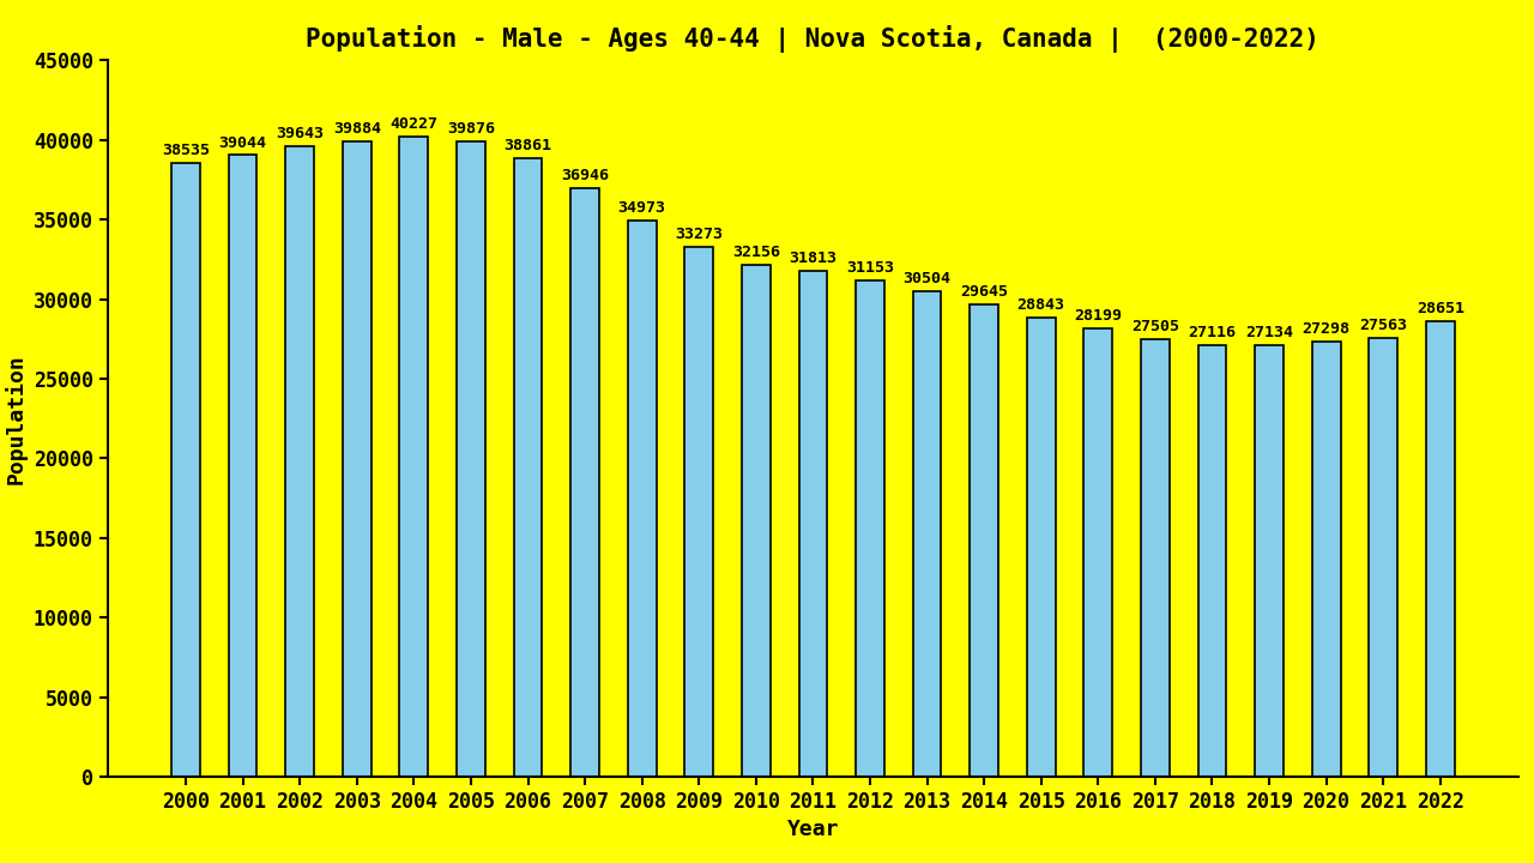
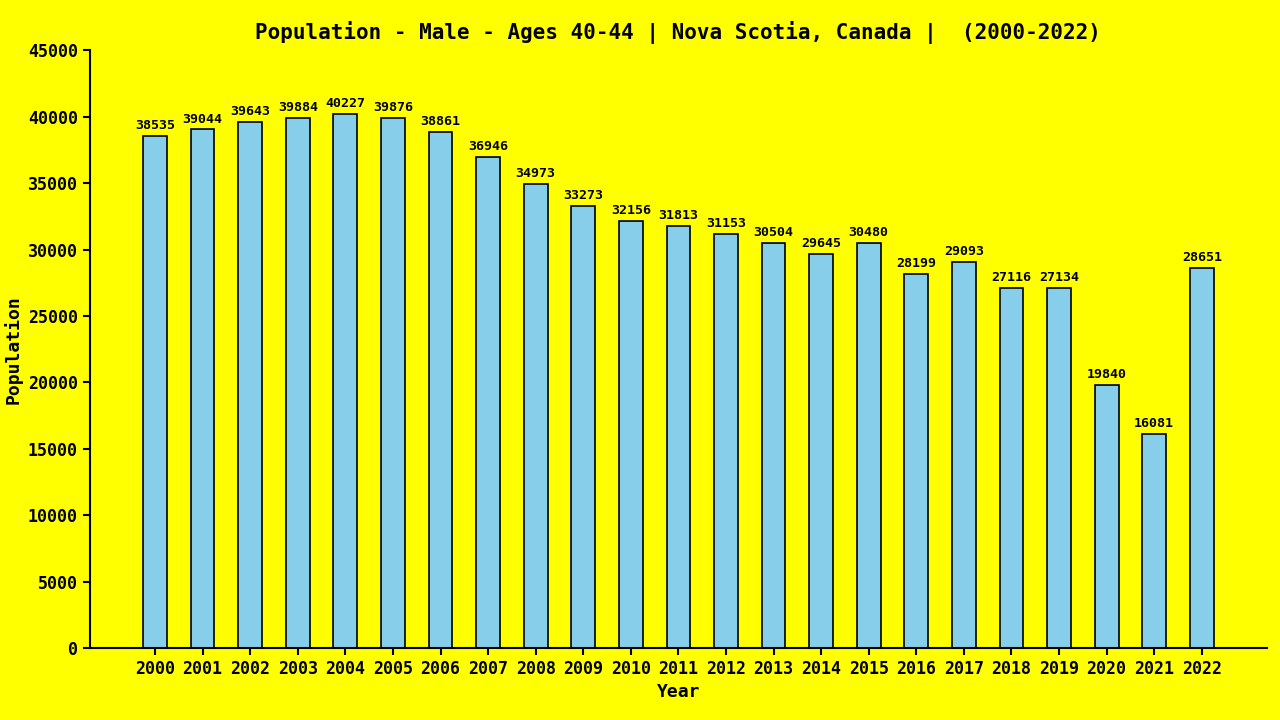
2015: 28843 -> 30480
2017: 27505 -> 29093
2020: 27298 -> 19840
2021: 27563 -> 16081
